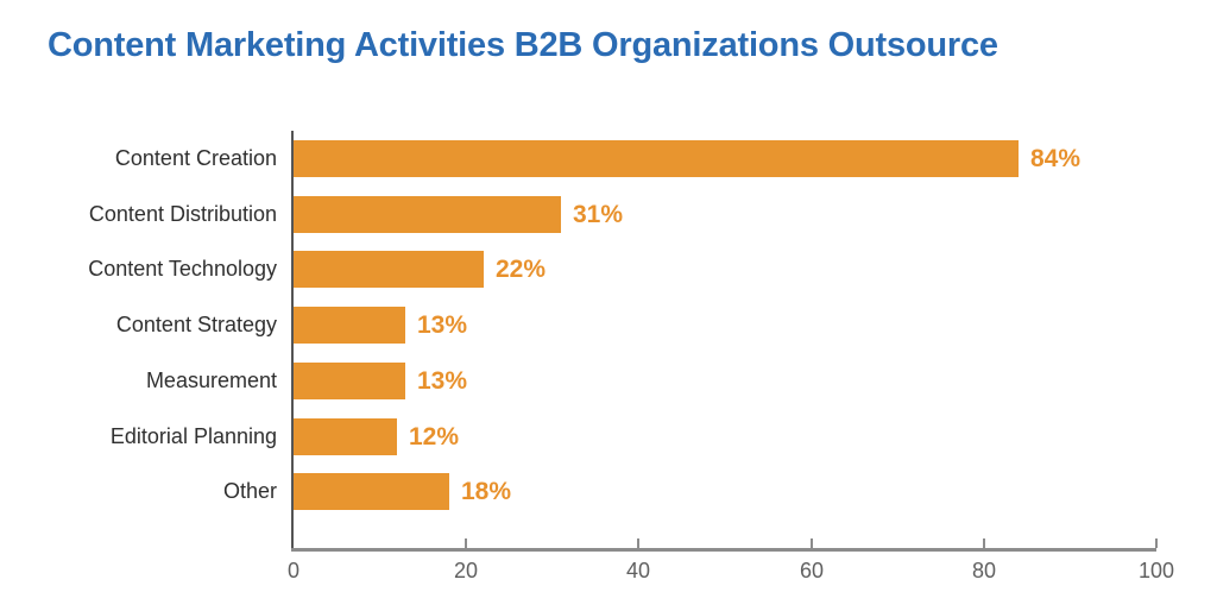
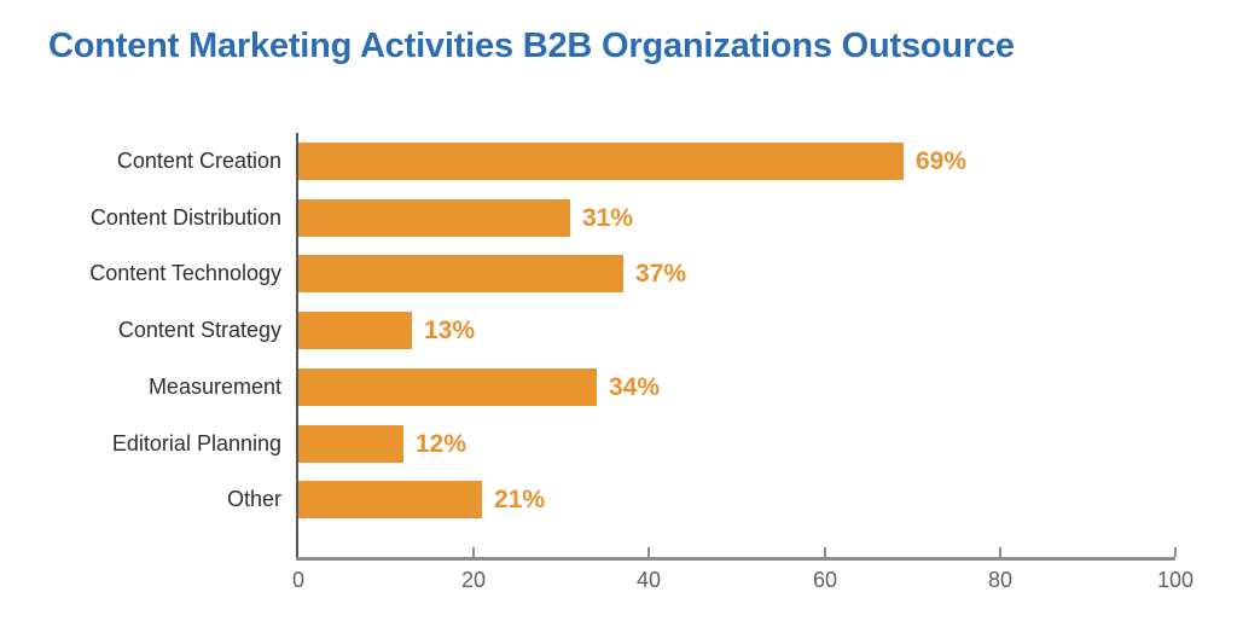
Content Creation: 84% -> 69%
Content Technology: 22% -> 37%
Measurement: 13% -> 34%
Other: 18% -> 21%
